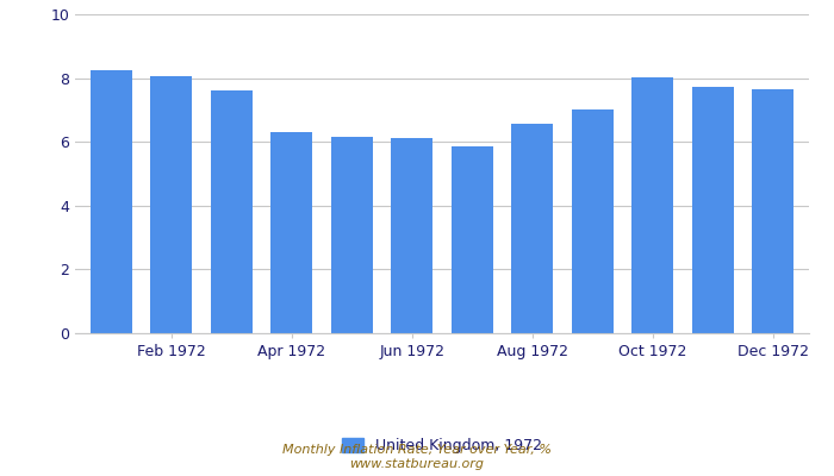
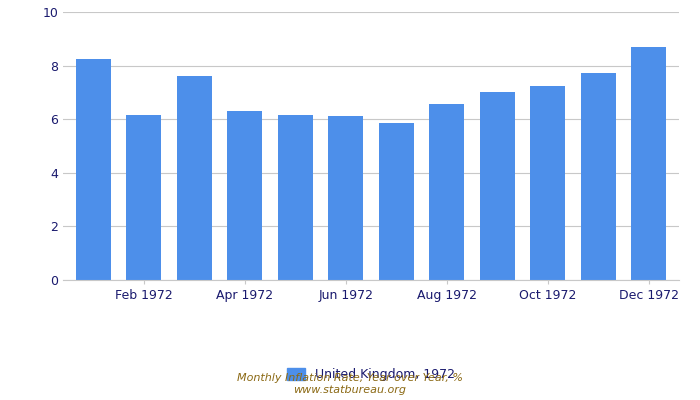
Feb 1972: 8.05 -> 6.15
Oct 1972: 8.02 -> 7.25
Dec 1972: 7.65 -> 8.70
